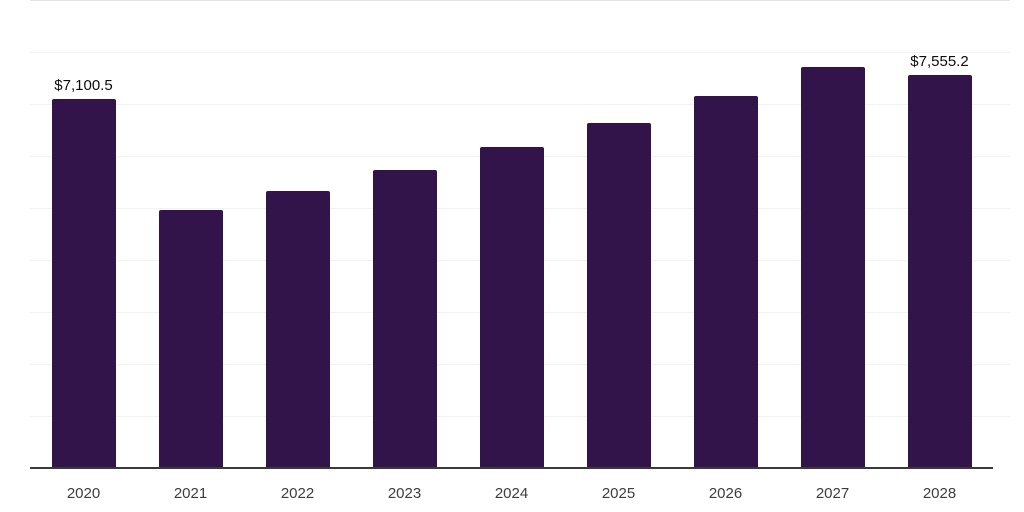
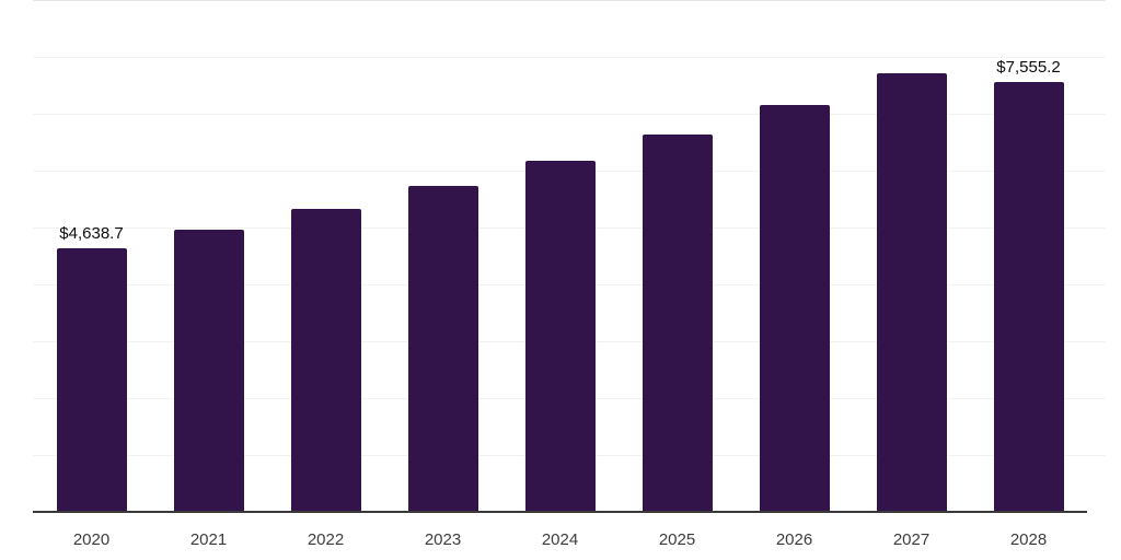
2020: $7,100.5 -> $4,638.7
